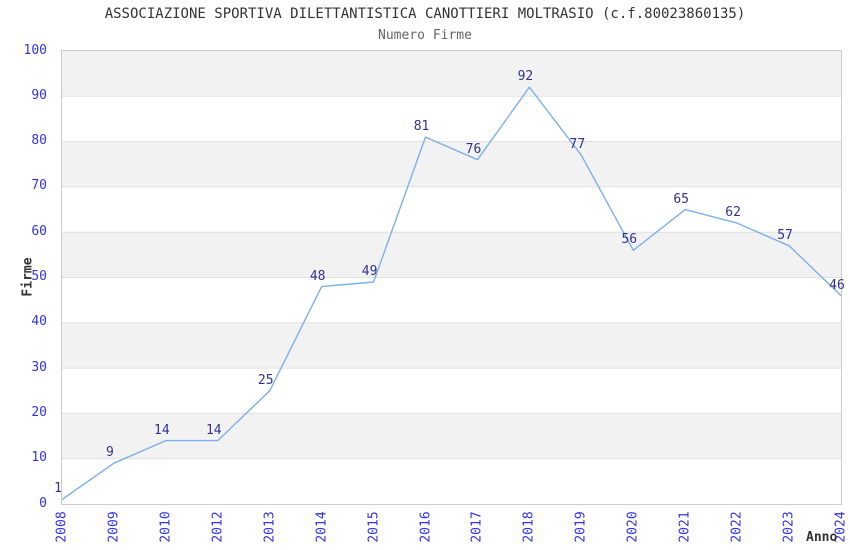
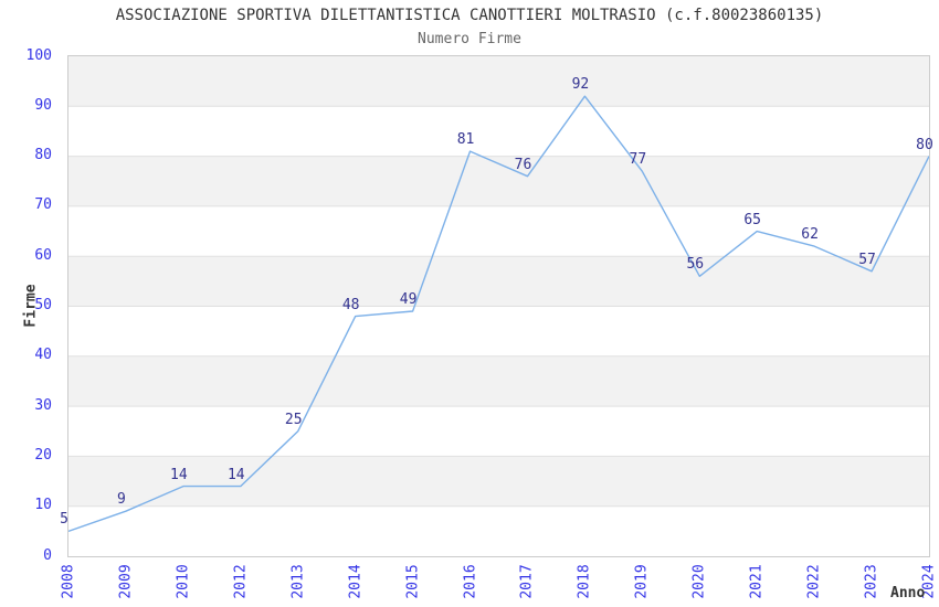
2008: 1 -> 5
2024: 46 -> 80
